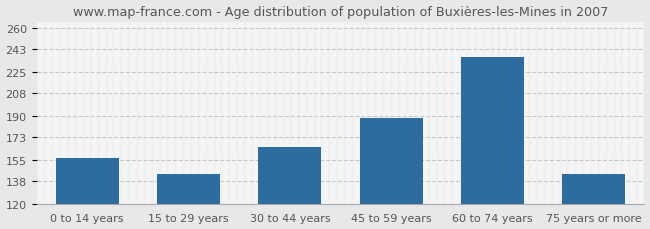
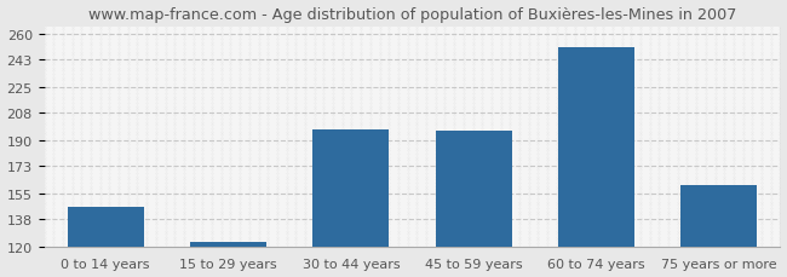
0 to 14 years: 156 -> 146
15 to 29 years: 144 -> 123
30 to 44 years: 165 -> 197
45 to 59 years: 188 -> 196
60 to 74 years: 237 -> 251
75 years or more: 144 -> 160
